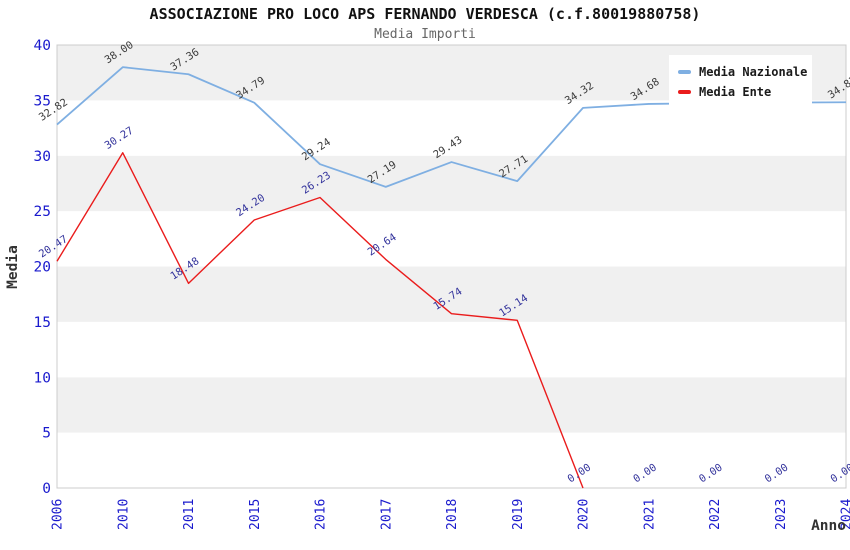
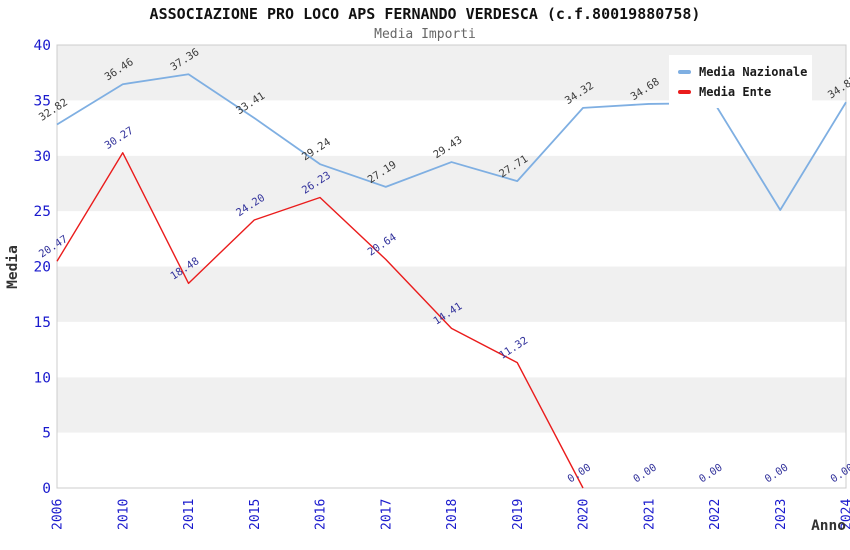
Media Nazionale/2010: 38.00 -> 36.46
Media Nazionale/2015: 34.79 -> 33.41
Media Ente/2018: 15.74 -> 14.41
Media Ente/2019: 15.14 -> 11.32
Media Nazionale/2023: 34.8 -> 25.1
